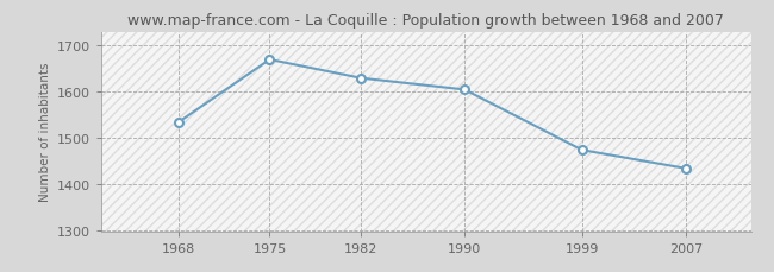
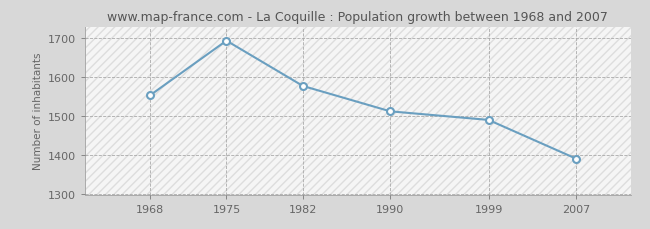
1968: 1535 -> 1554
1975: 1670 -> 1694
1982: 1630 -> 1578
1990: 1605 -> 1513
1999: 1475 -> 1491
2007: 1435 -> 1392
